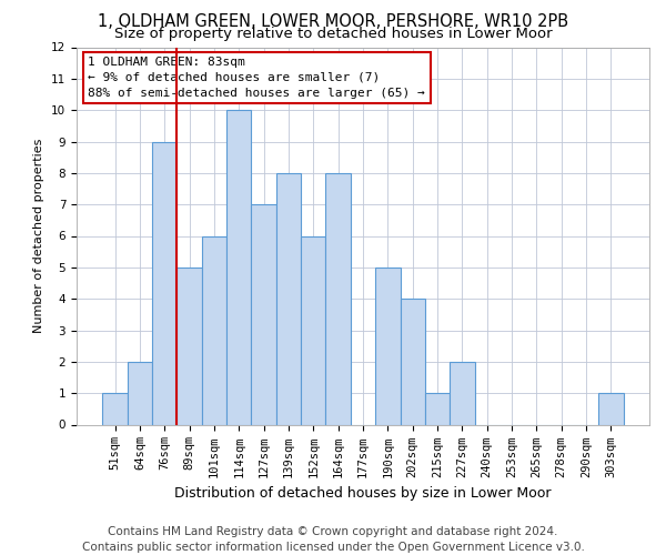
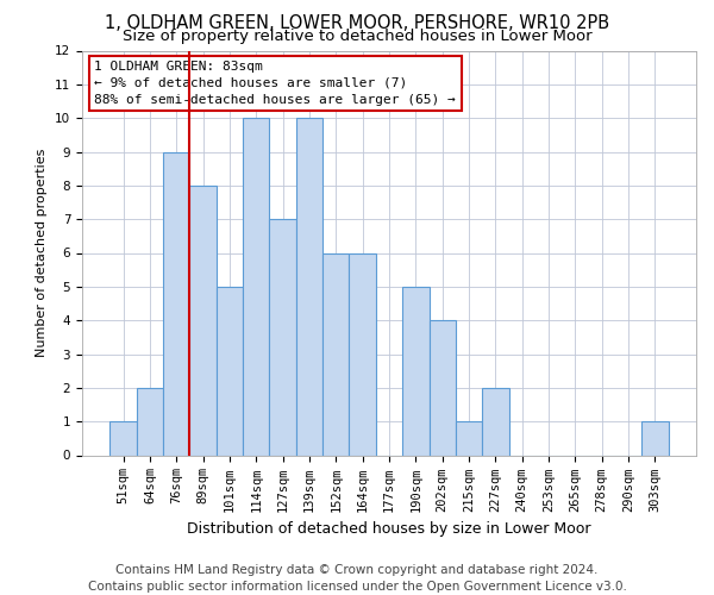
89sqm: 5 -> 8
101sqm: 6 -> 5
139sqm: 8 -> 10
164sqm: 8 -> 6
